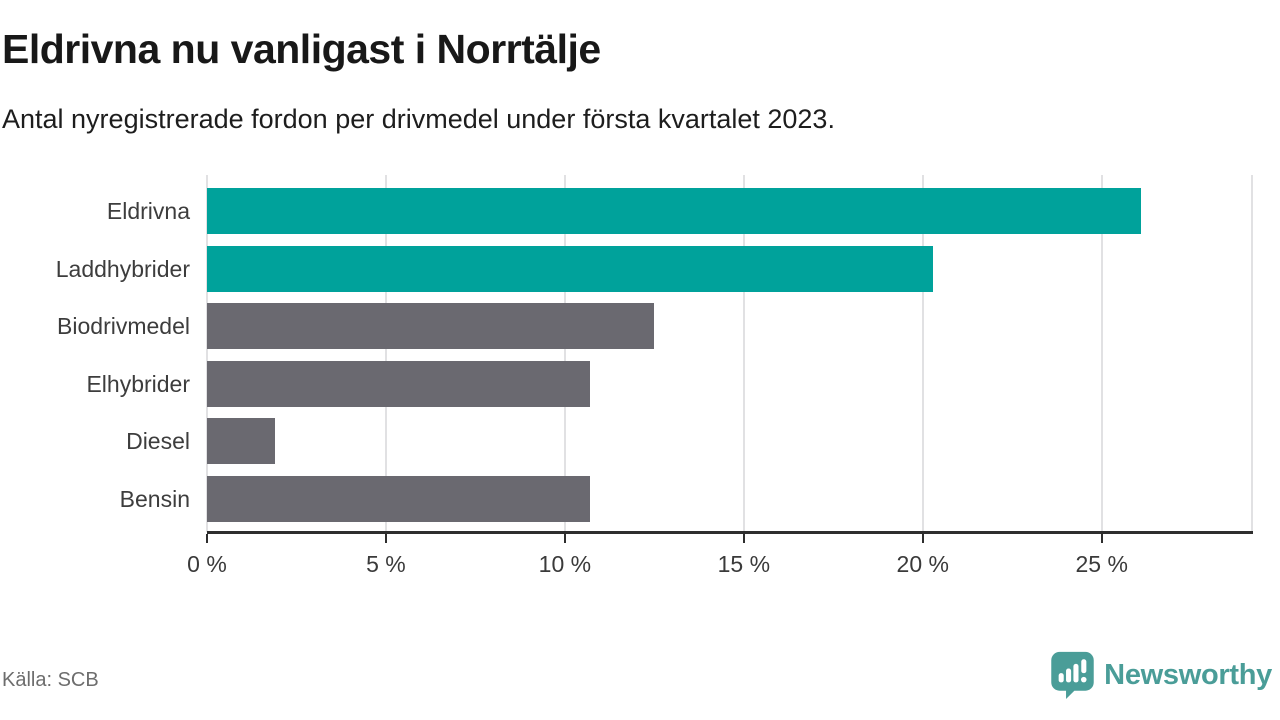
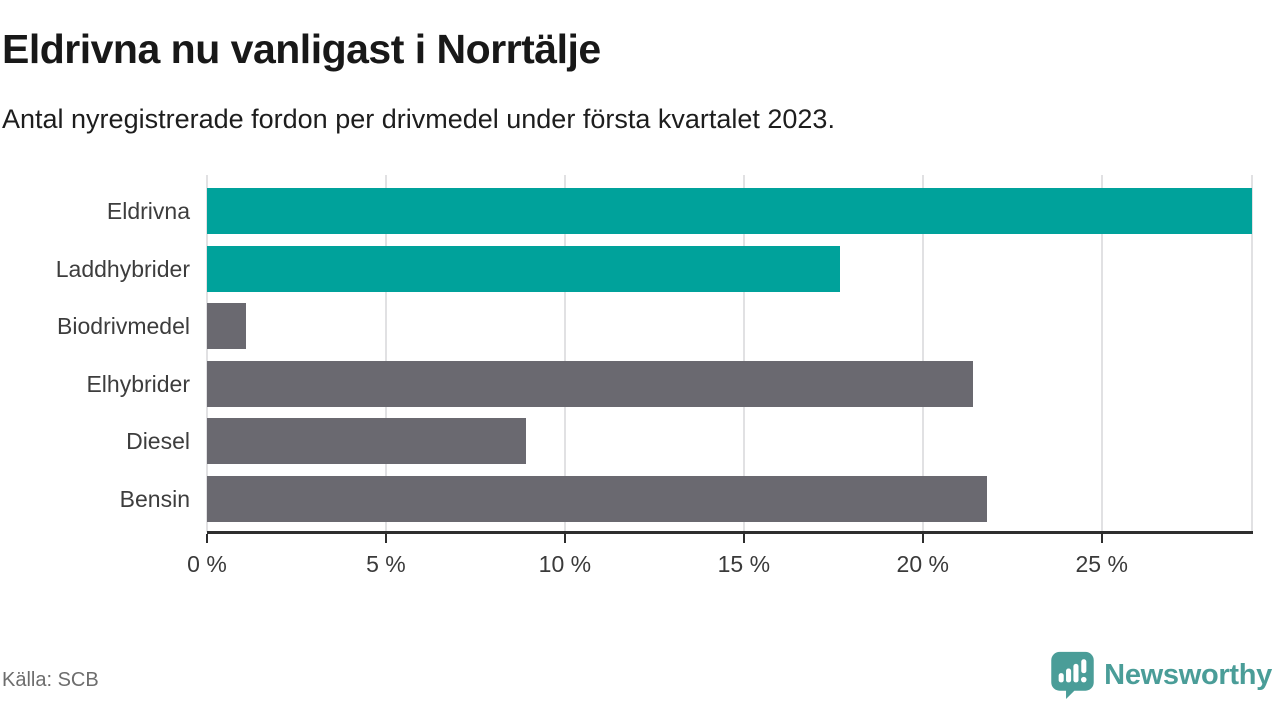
Eldrivna: 26.1% -> 29.2%
Laddhybrider: 20.3% -> 17.7%
Biodrivmedel: 12.5% -> 1.1%
Elhybrider: 10.7% -> 21.4%
Diesel: 1.9% -> 8.9%
Bensin: 10.7% -> 21.8%
